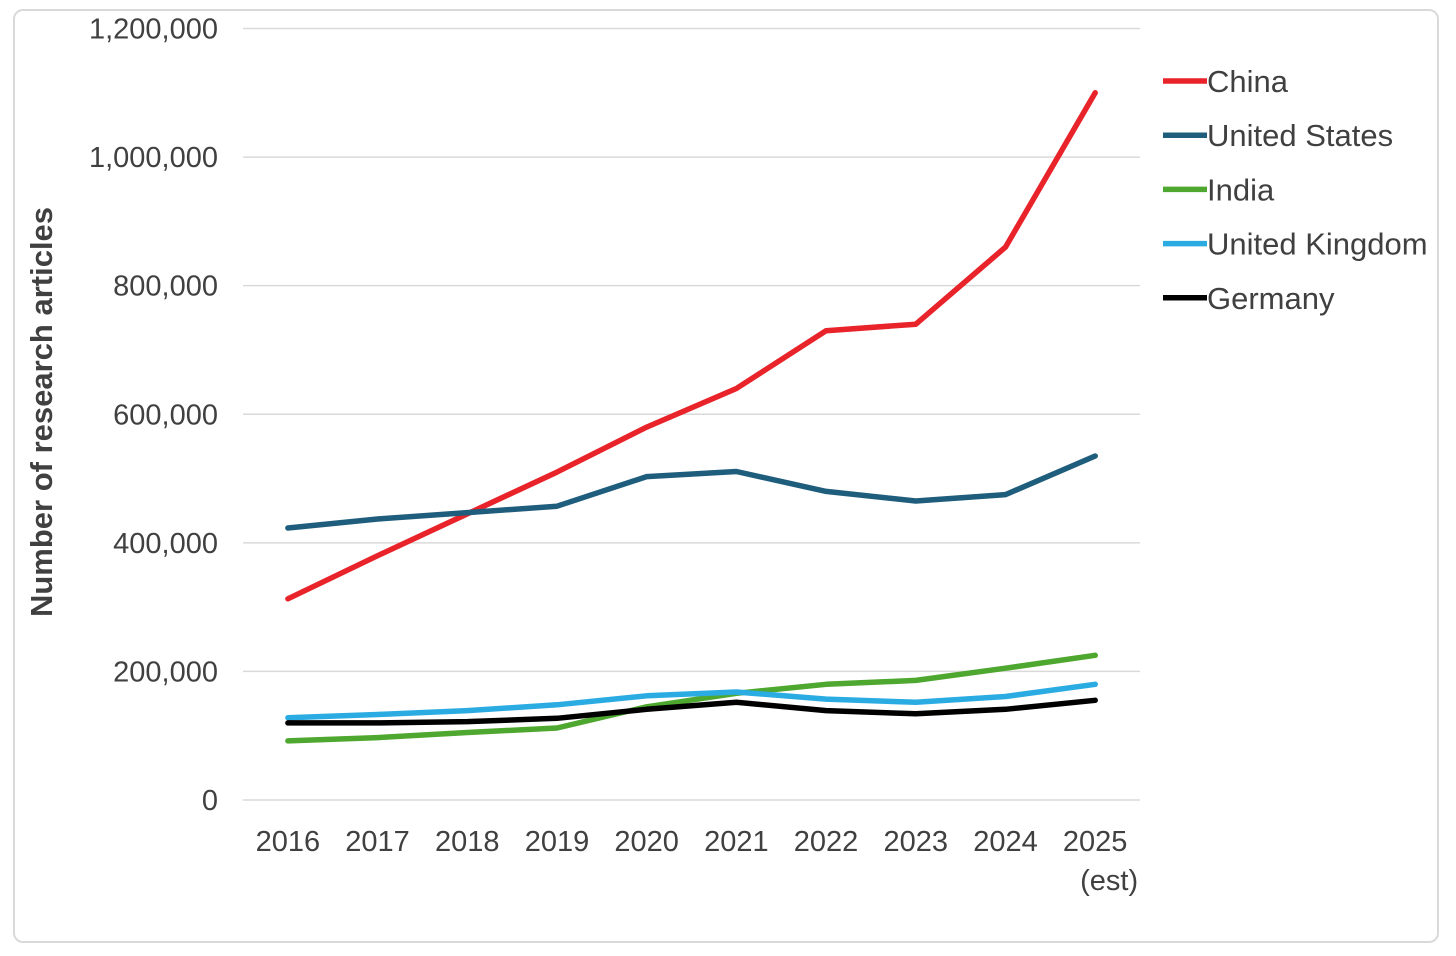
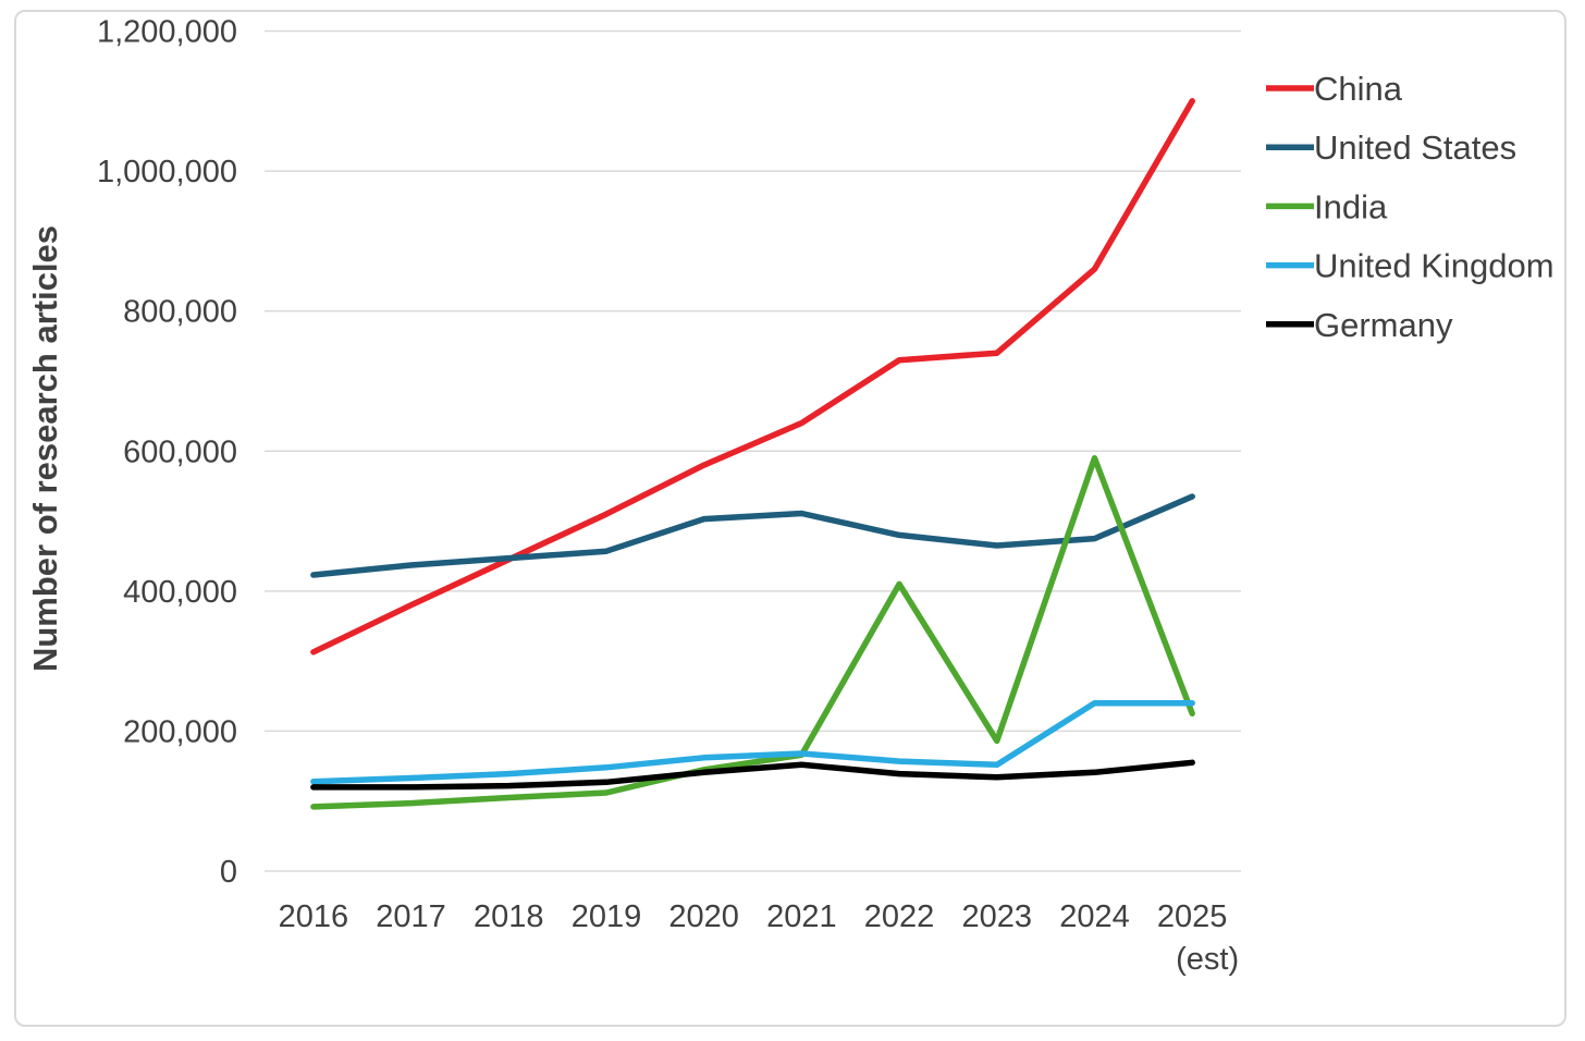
India/2022: 180000 -> 410000
India/2024: 200000 -> 590000
United Kingdom/2024: 160000 -> 240000
United Kingdom/2025: 180000 -> 240000
